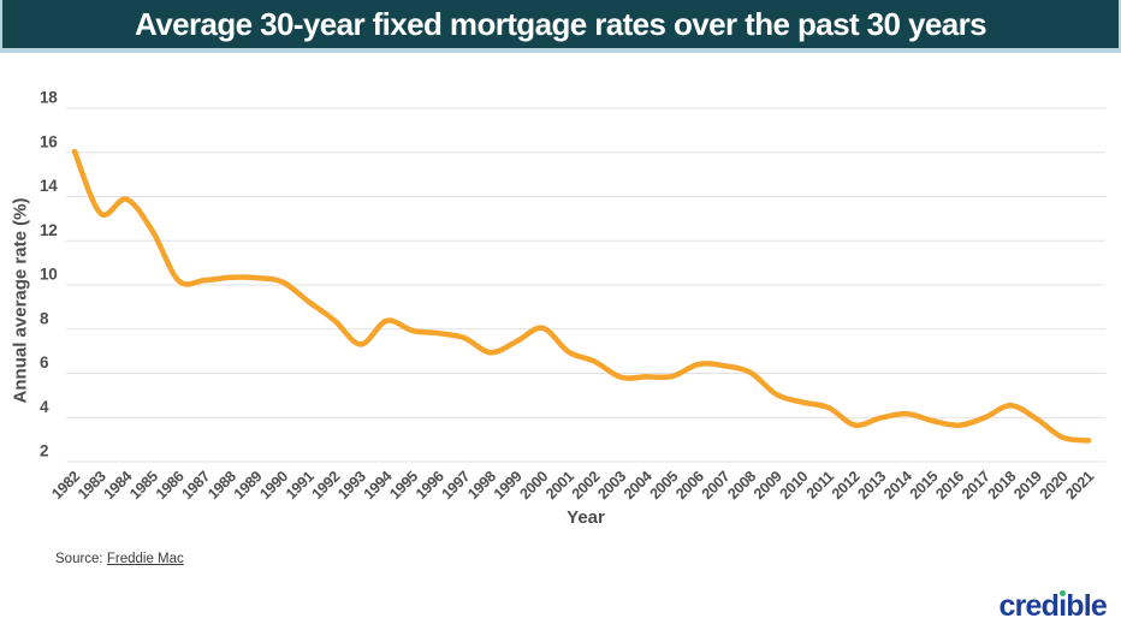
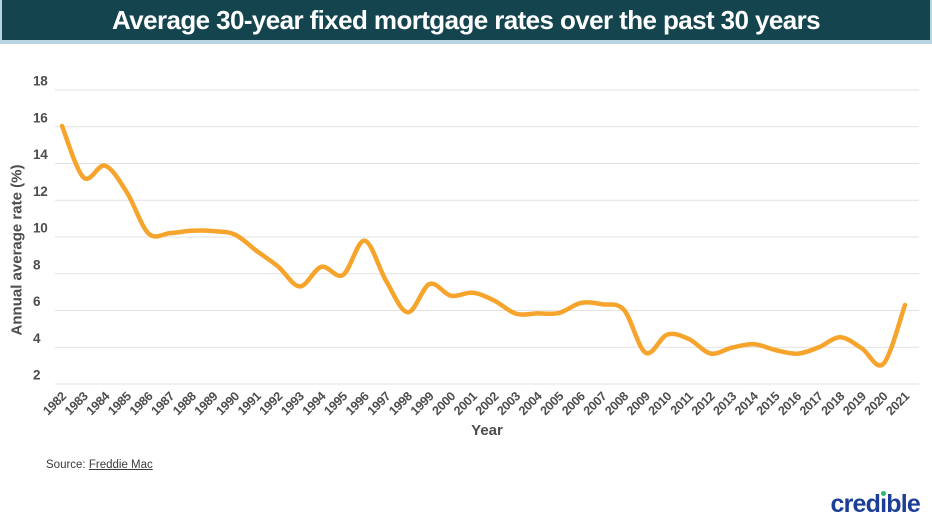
1996: 7.8 -> 9.8
1998: 6.9 -> 5.9
2000: 8.1 -> 6.8
2009: 5.0 -> 3.7
2021: 3.0 -> 6.3
